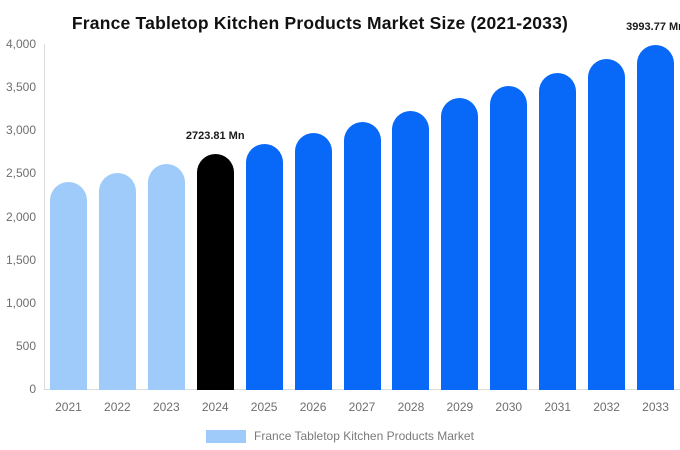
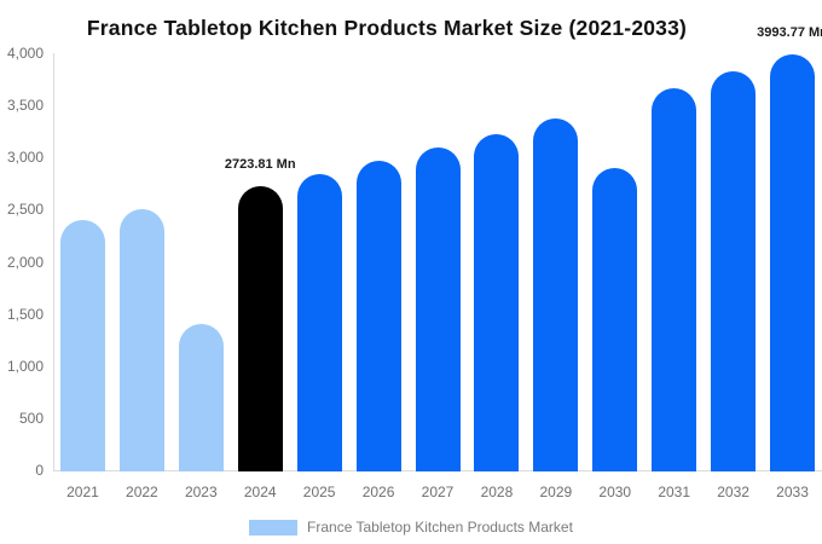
2023: 2600 -> 1400
2030: 3500 -> 2900
